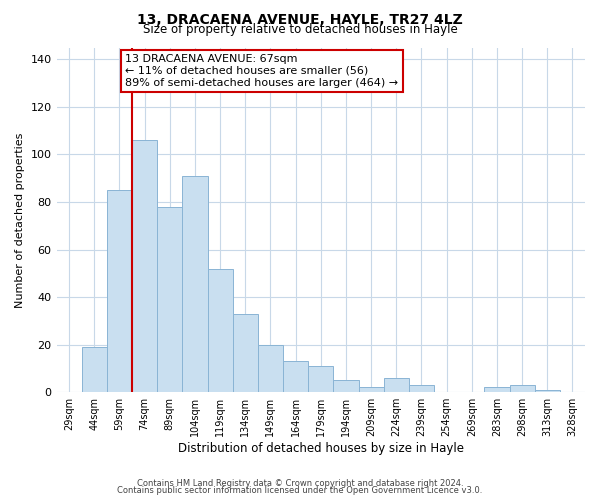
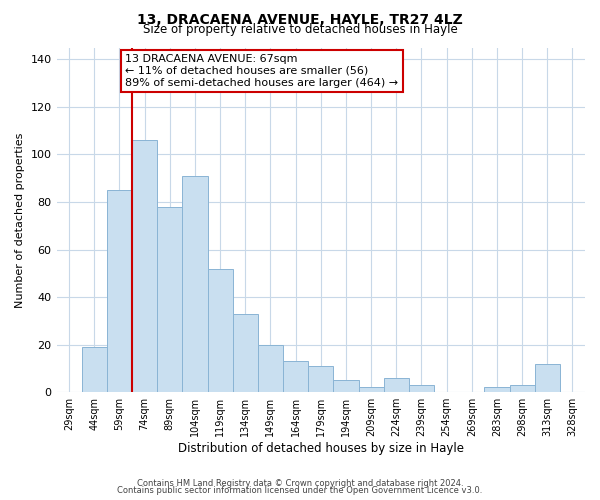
313sqm: 1 -> 12
